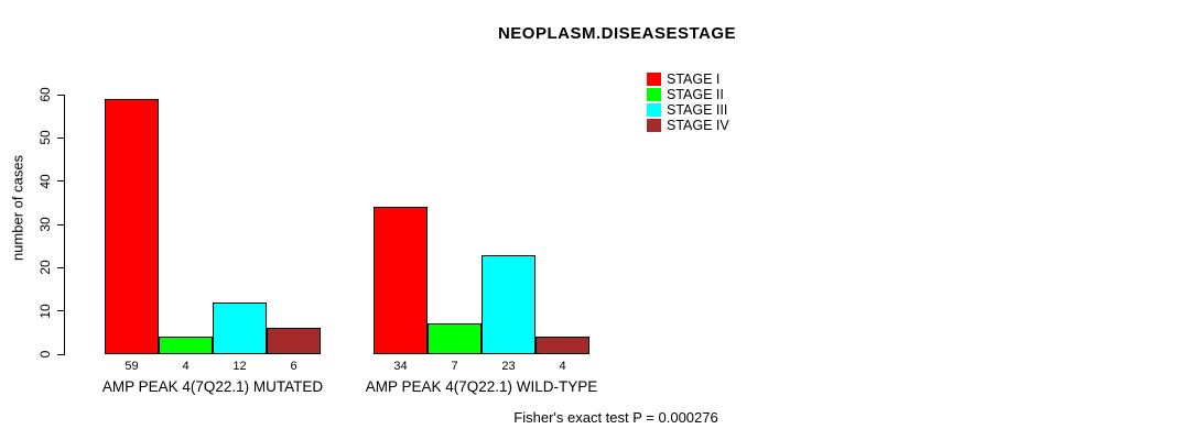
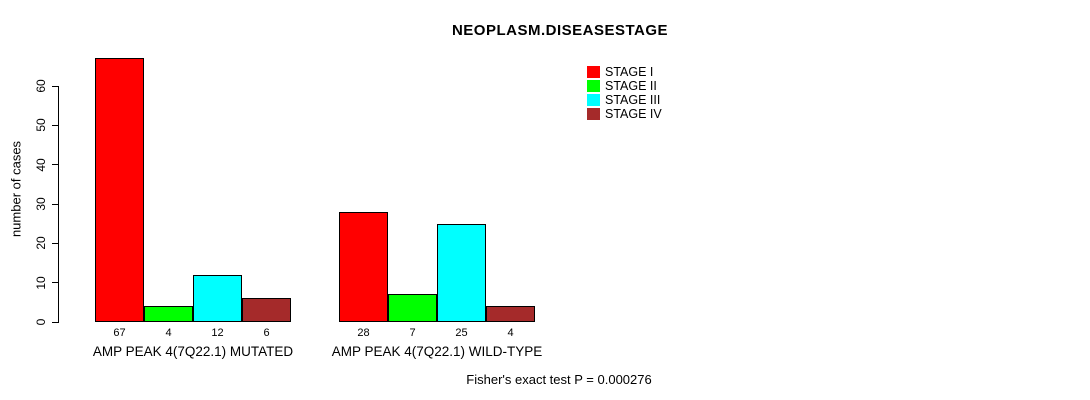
STAGE I/AMP PEAK 4(7Q22.1) MUTATED: 59 -> 67
STAGE I/AMP PEAK 4(7Q22.1) WILD-TYPE: 34 -> 28
STAGE III/AMP PEAK 4(7Q22.1) WILD-TYPE: 23 -> 25
